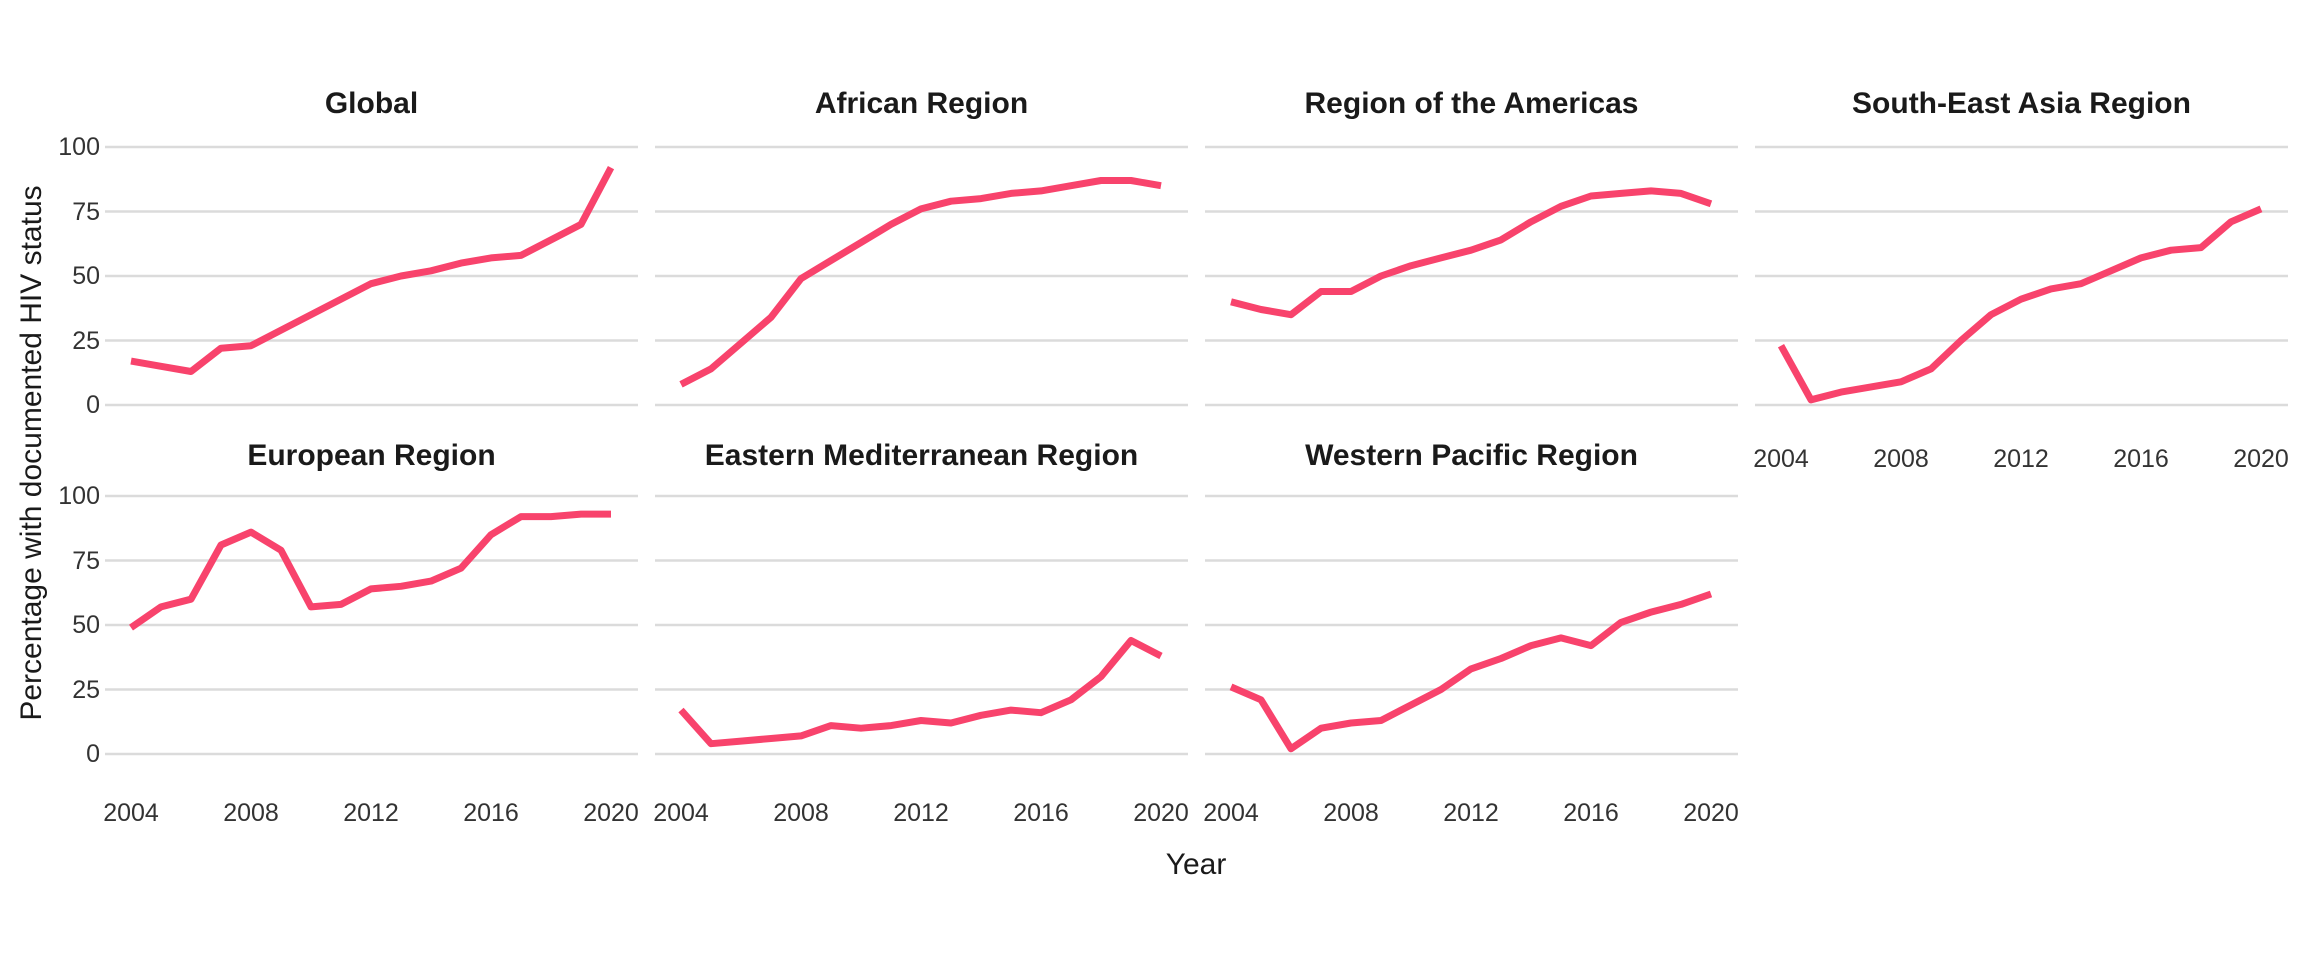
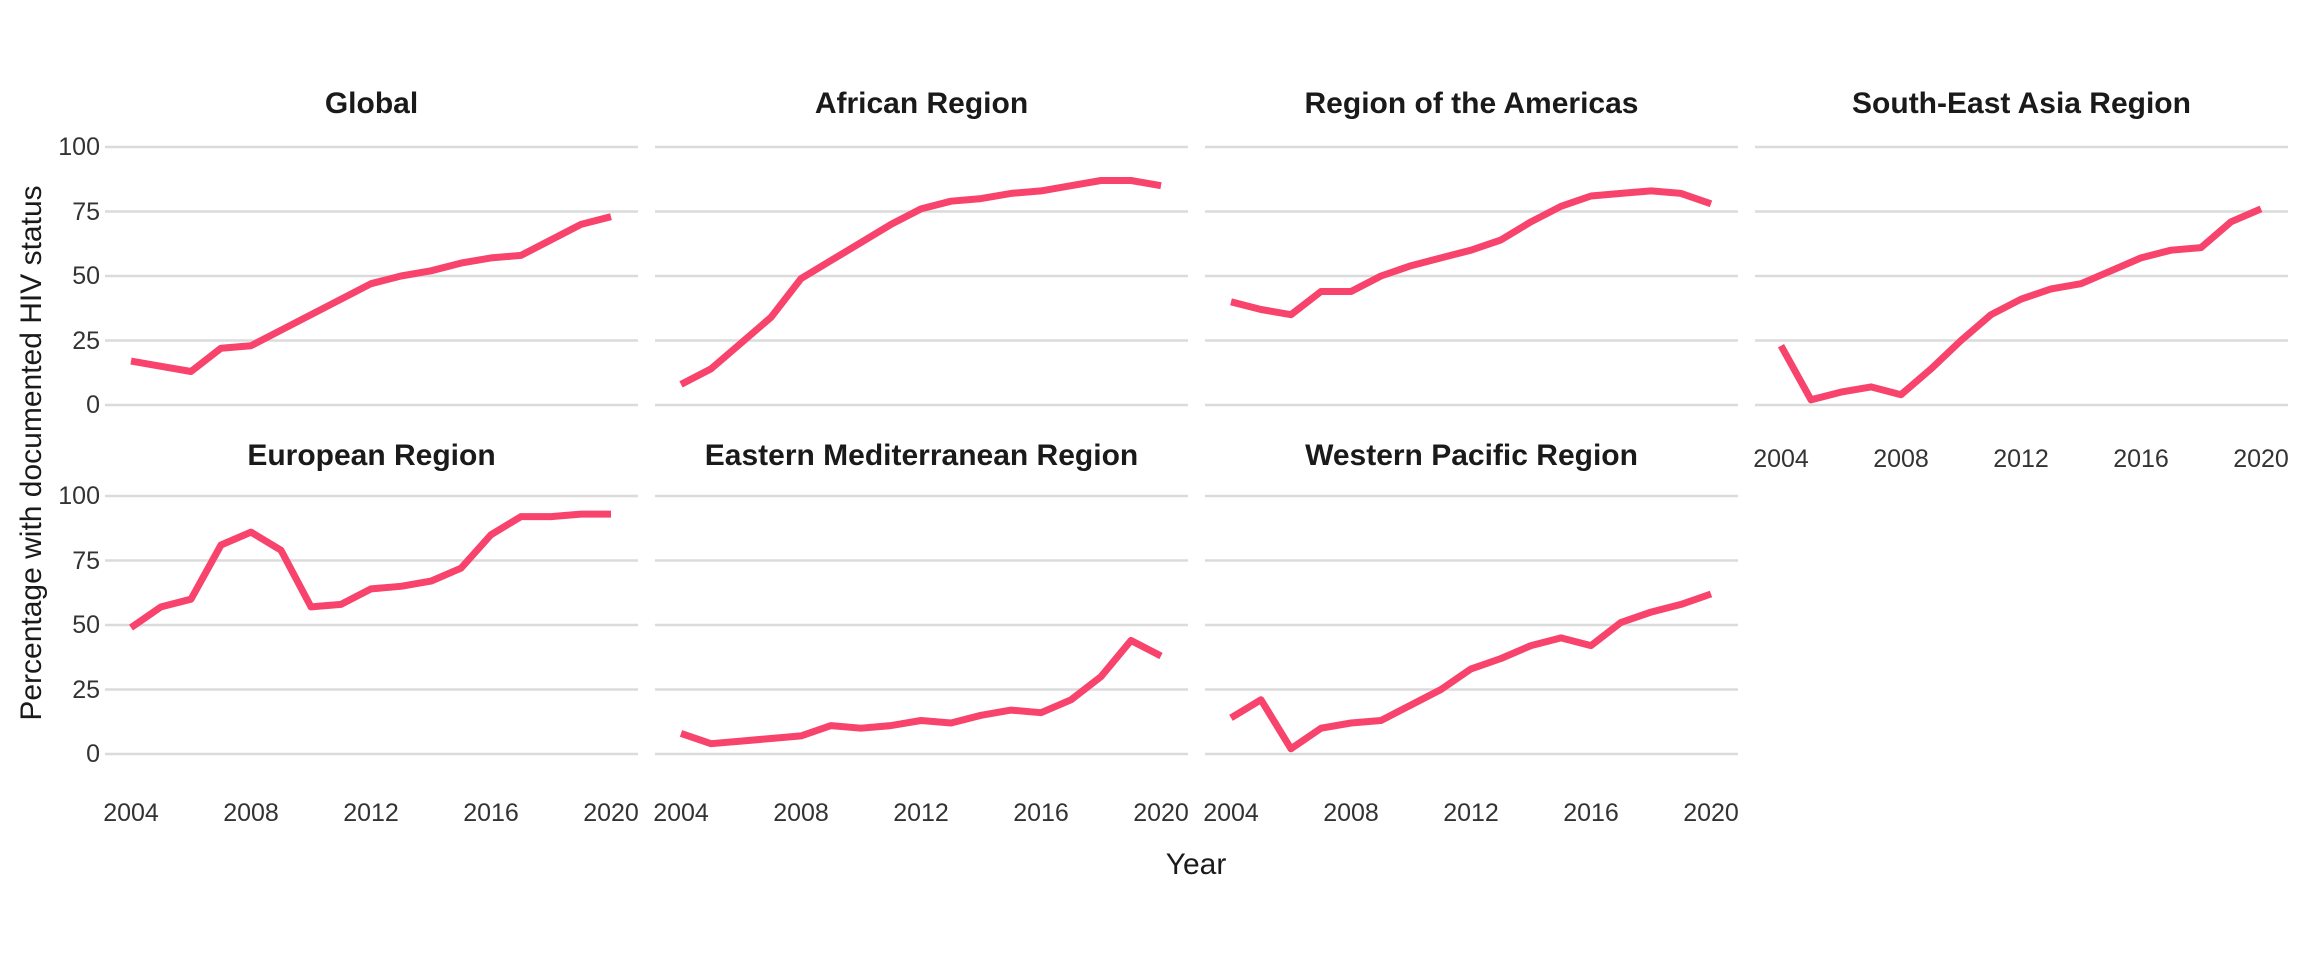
Eastern Mediterranean Region/2004: 17 -> 8
Western Pacific Region/2004: 26 -> 14
South-East Asia Region/2008: 9 -> 4
Global/2020: 92 -> 73
